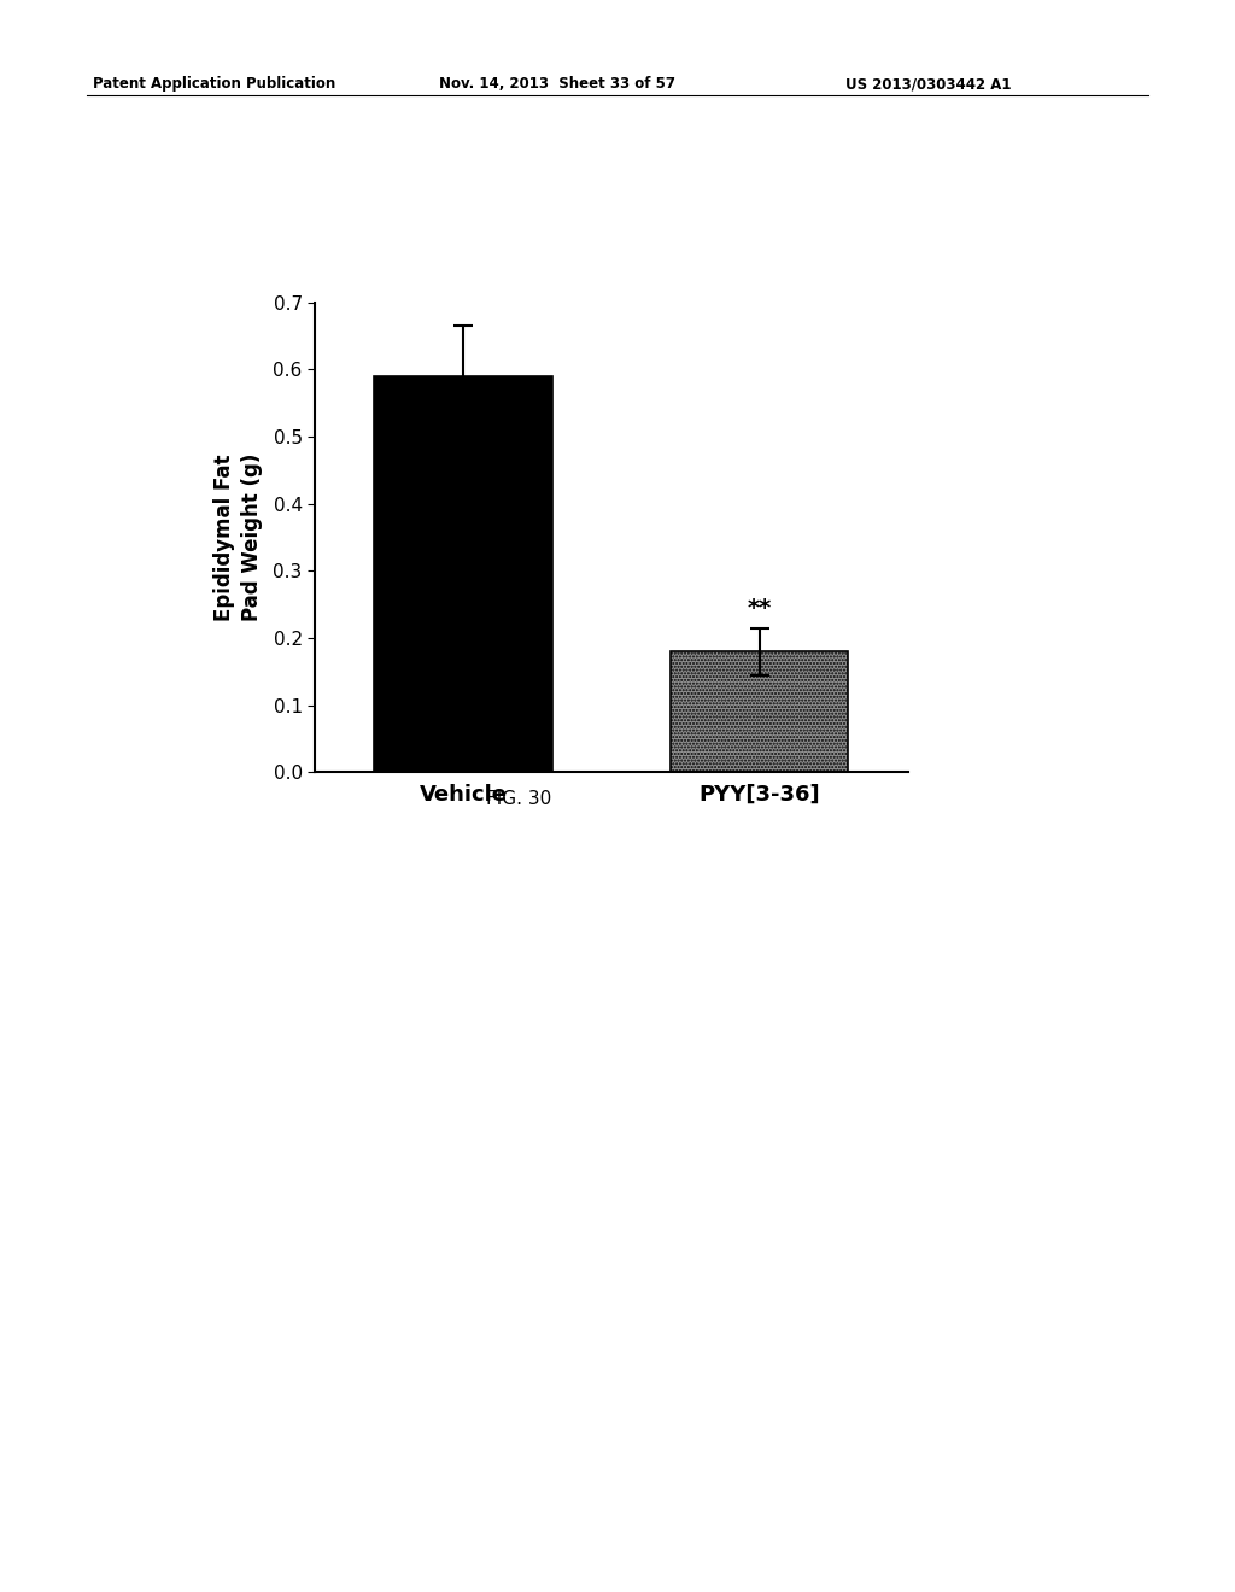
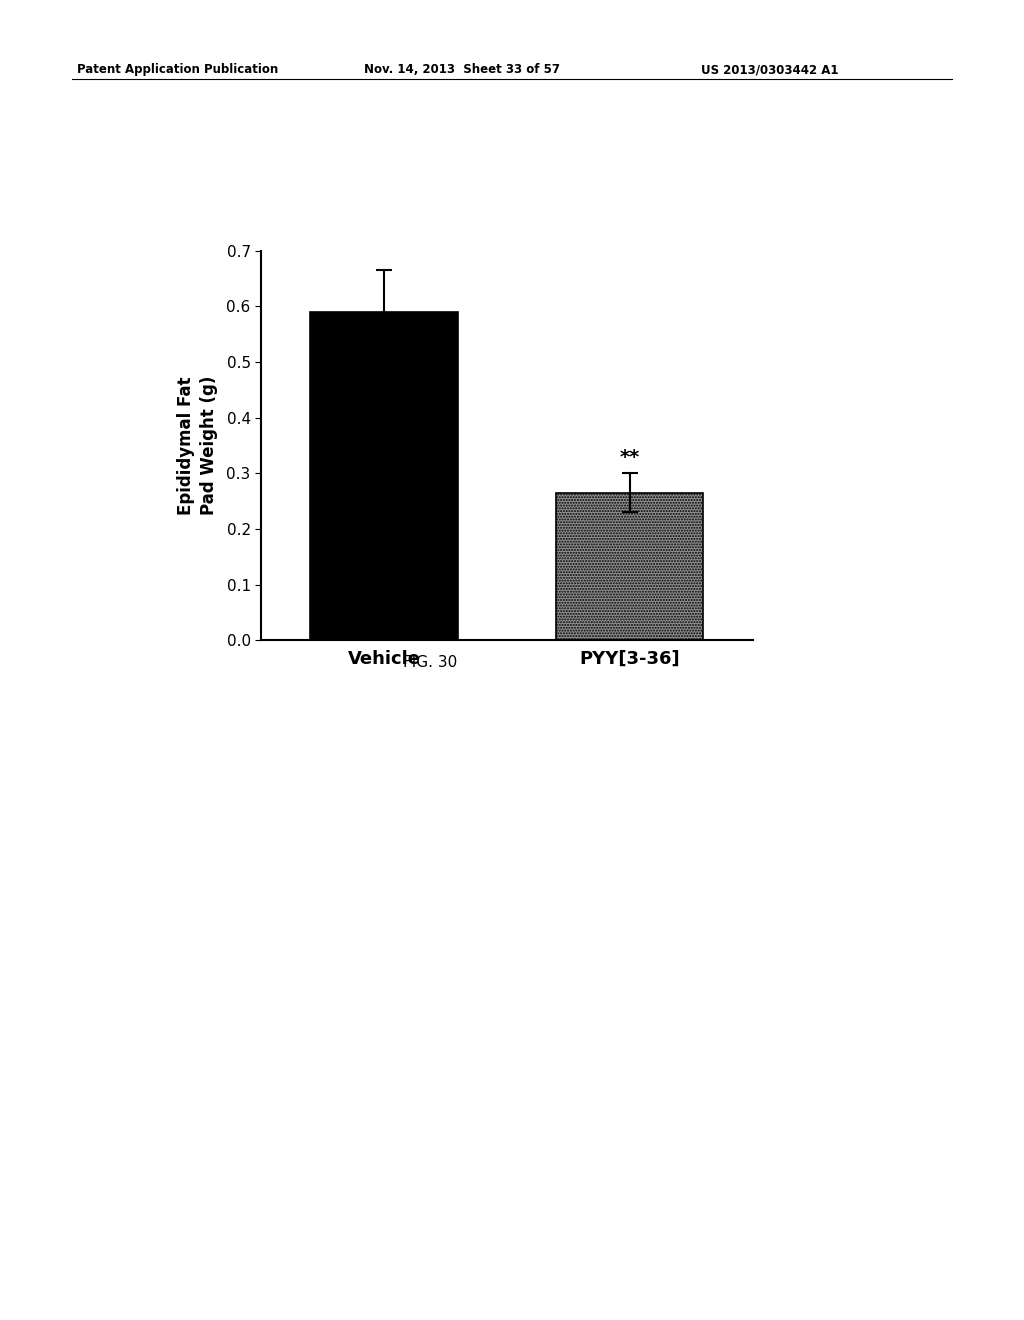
PYY[3-36]: 0.180 -> 0.265
